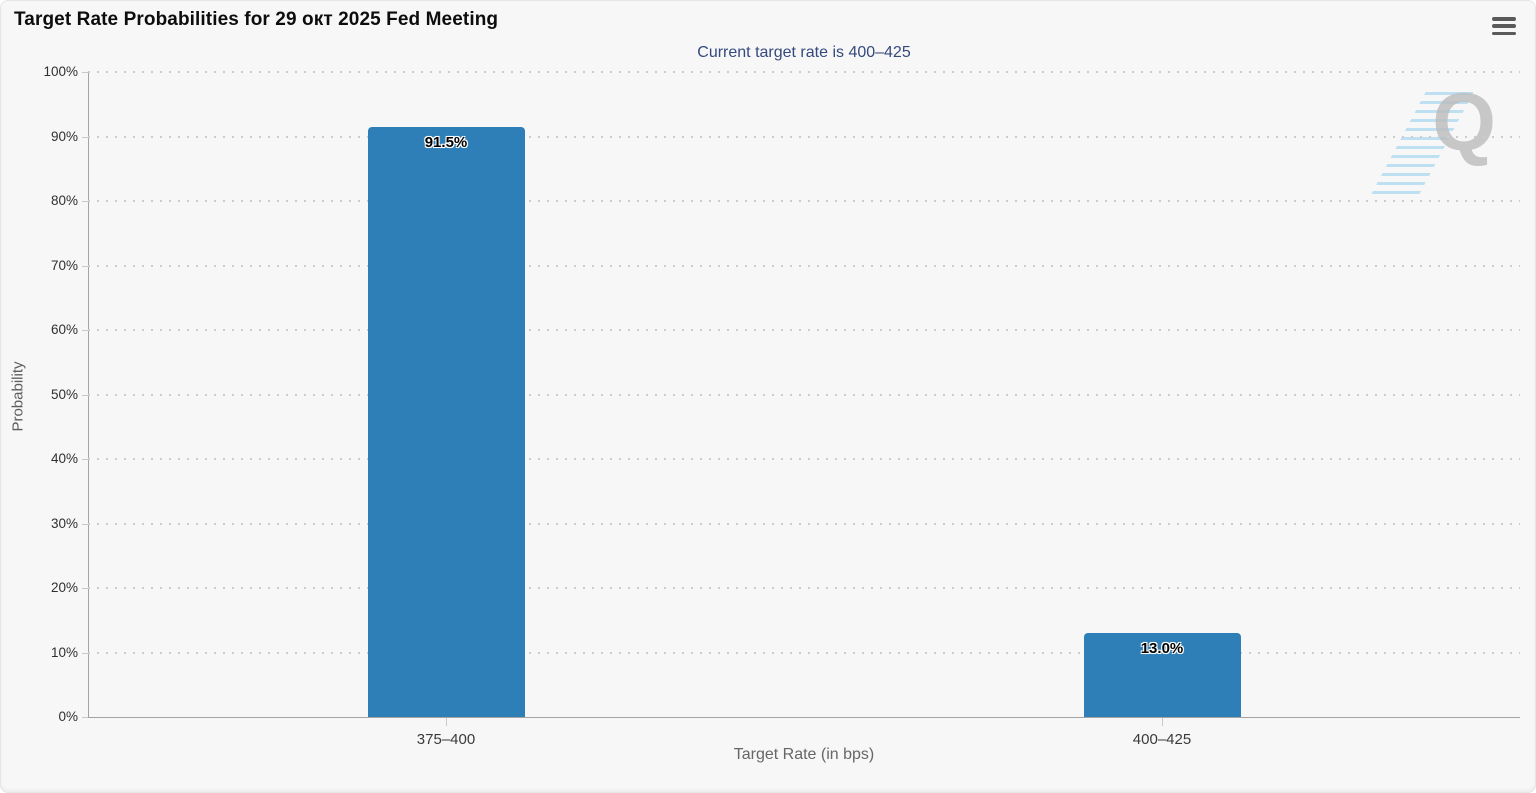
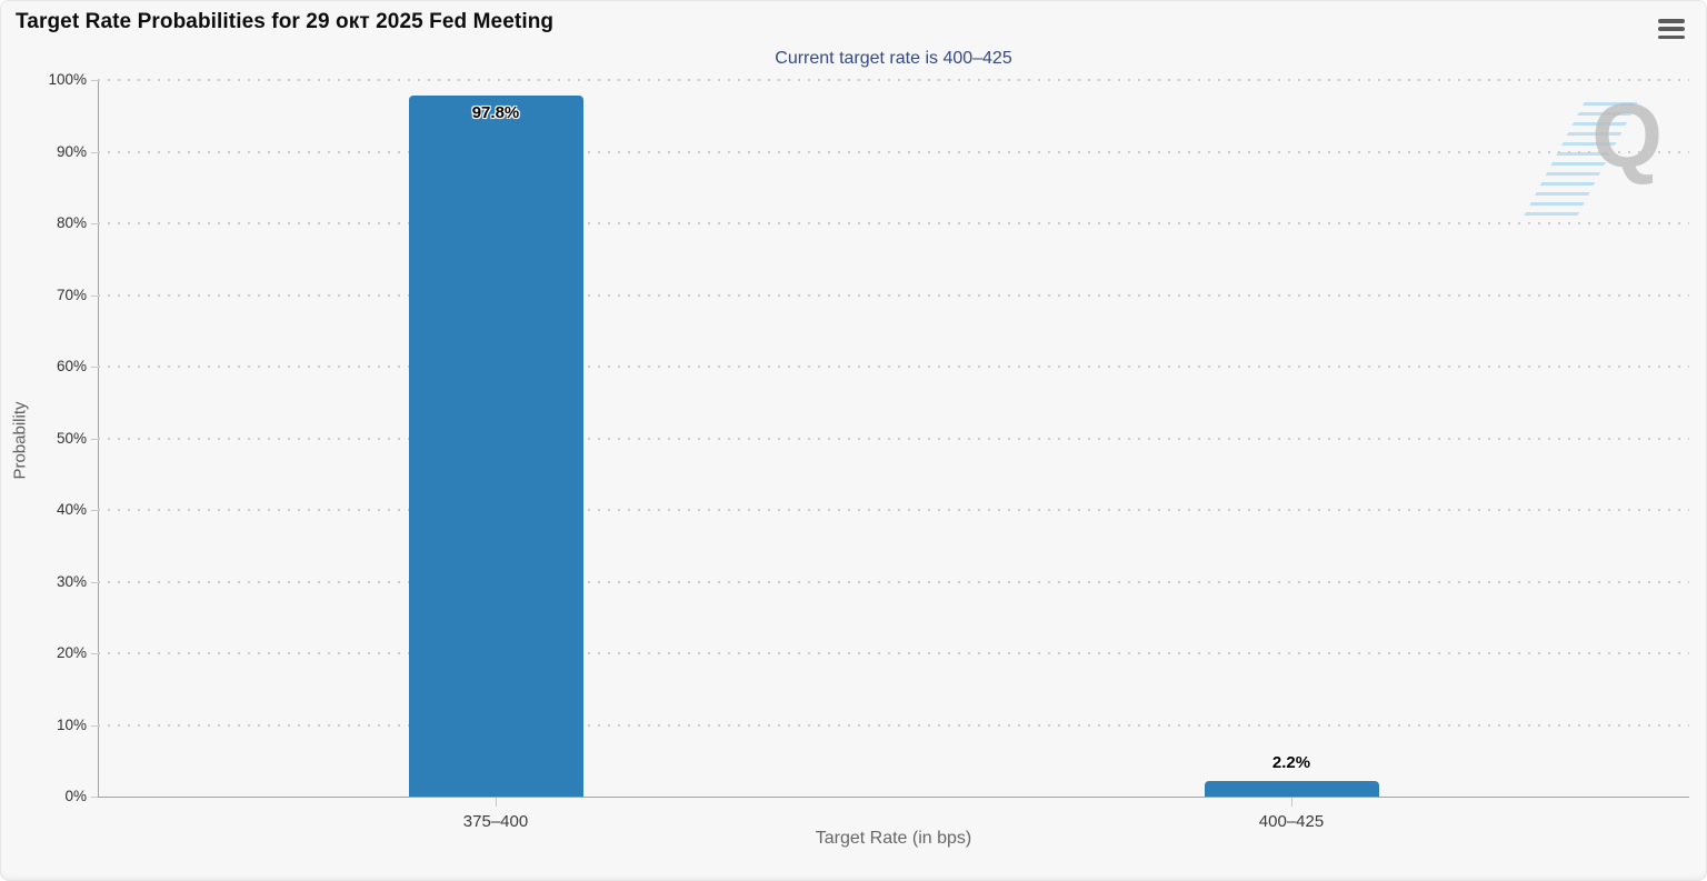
375–400: 91.5% -> 97.8%
400–425: 13.0% -> 2.2%
